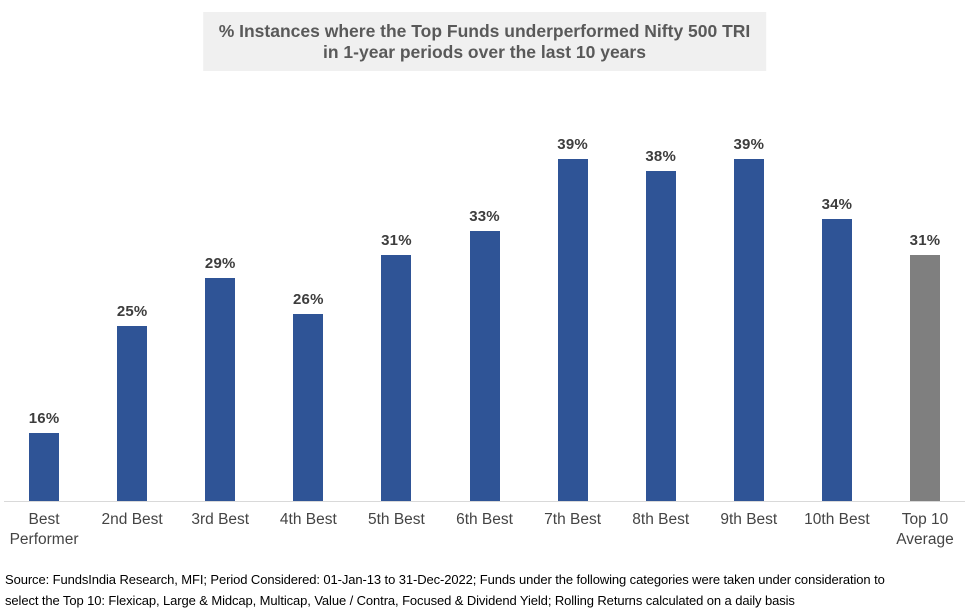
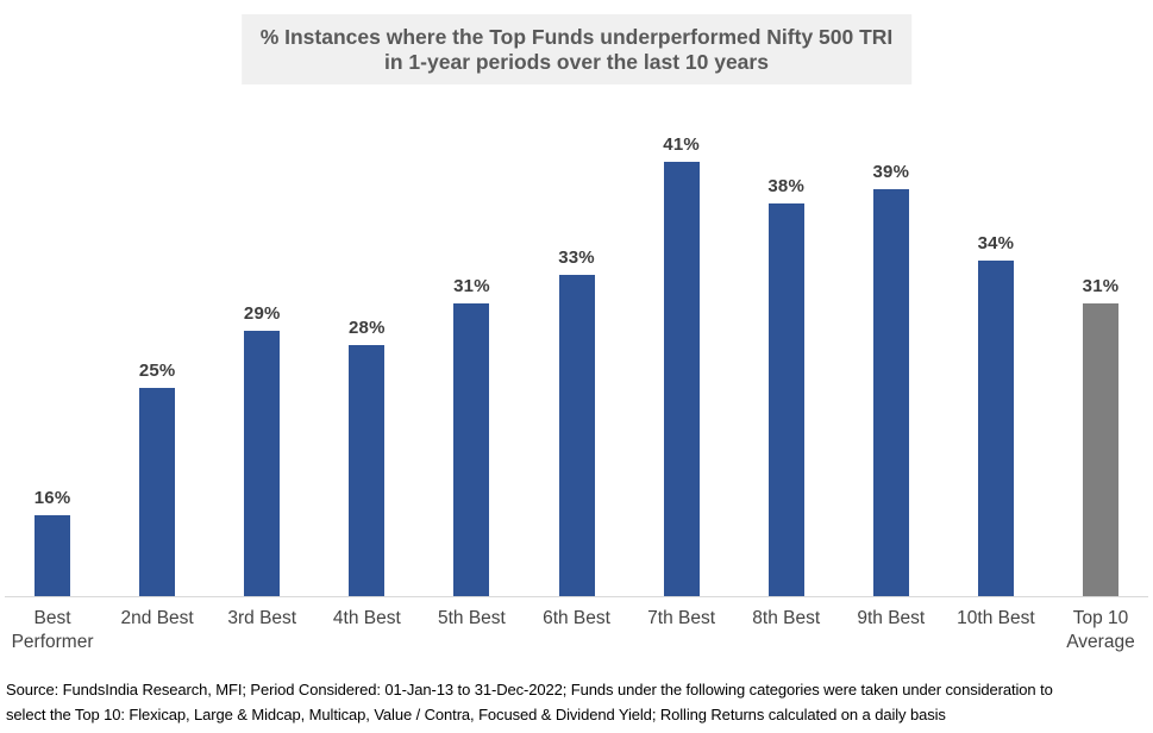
4th Best: 26% -> 28%
7th Best: 39% -> 41%
